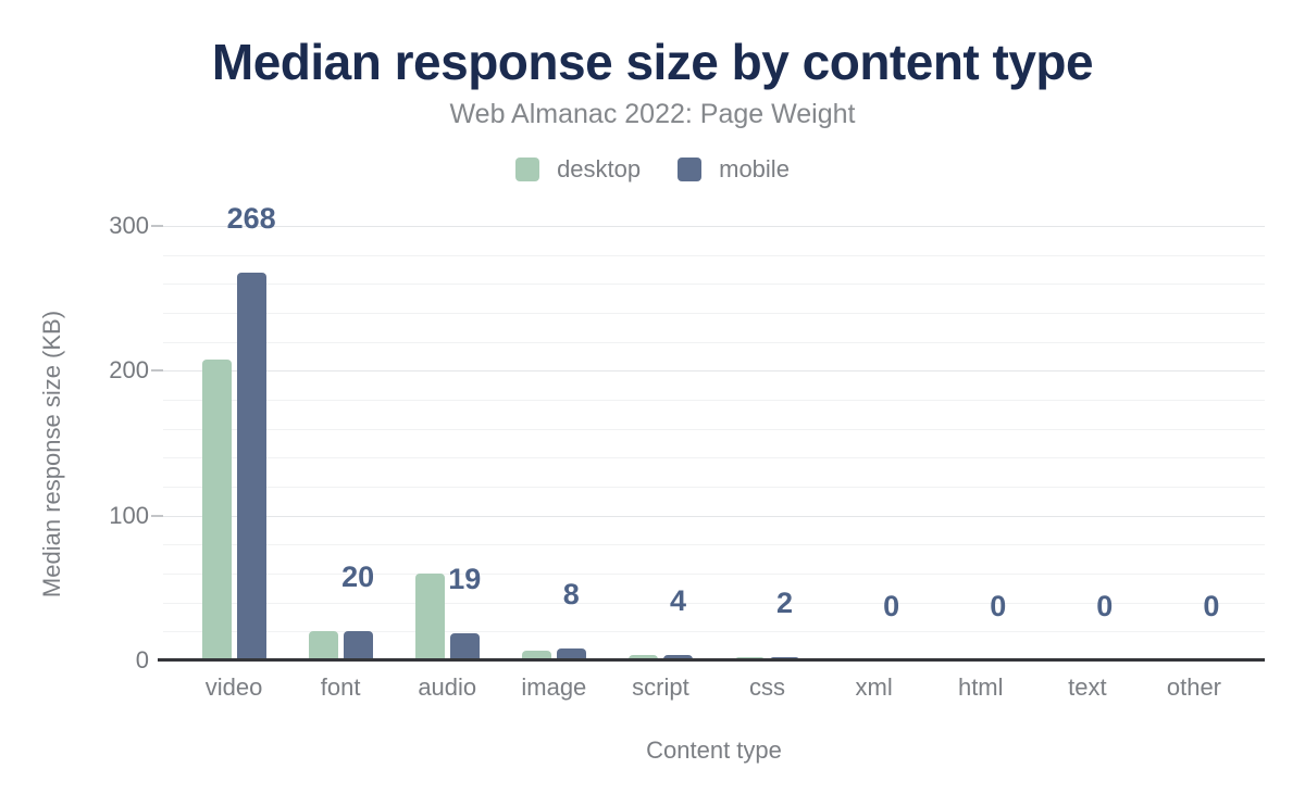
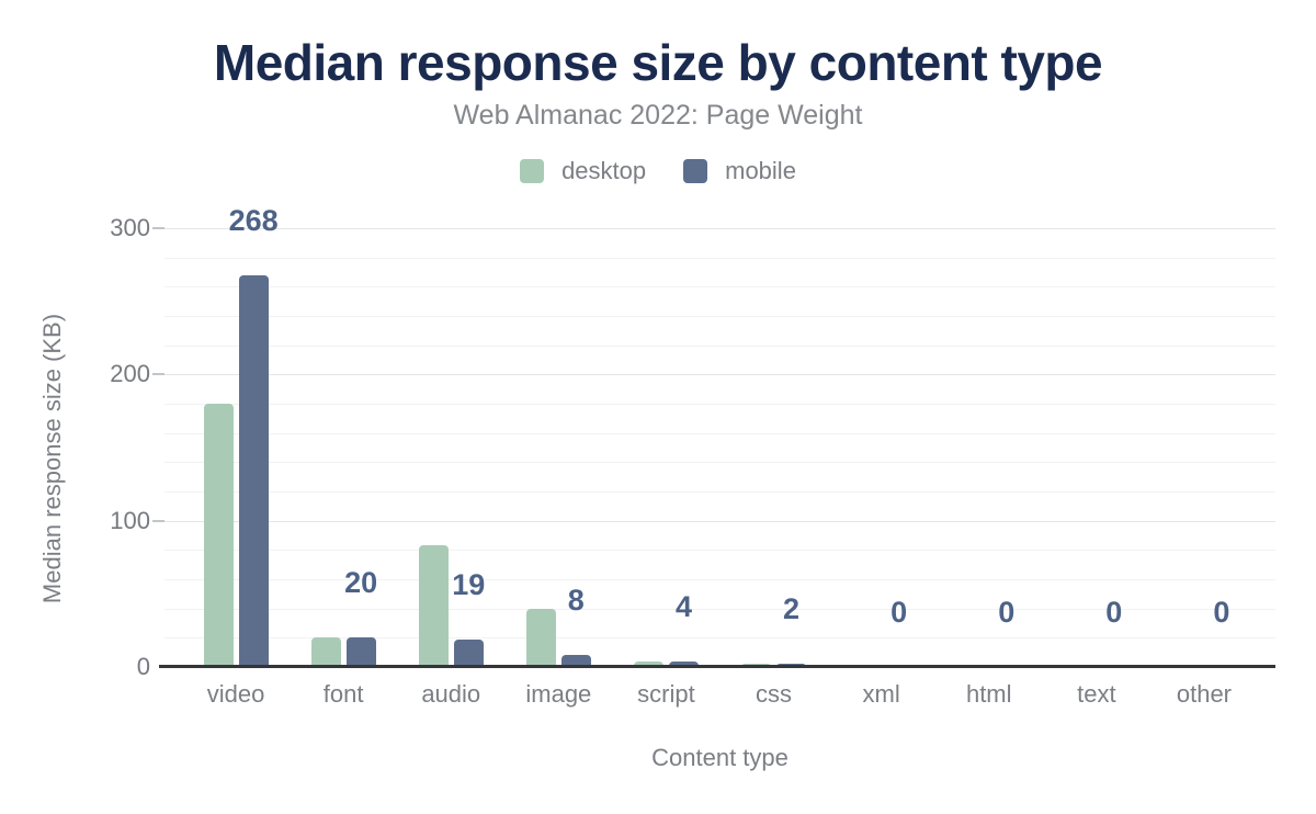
desktop/video: 208 -> 180
desktop/audio: 60 -> 83
desktop/image: 7 -> 40
